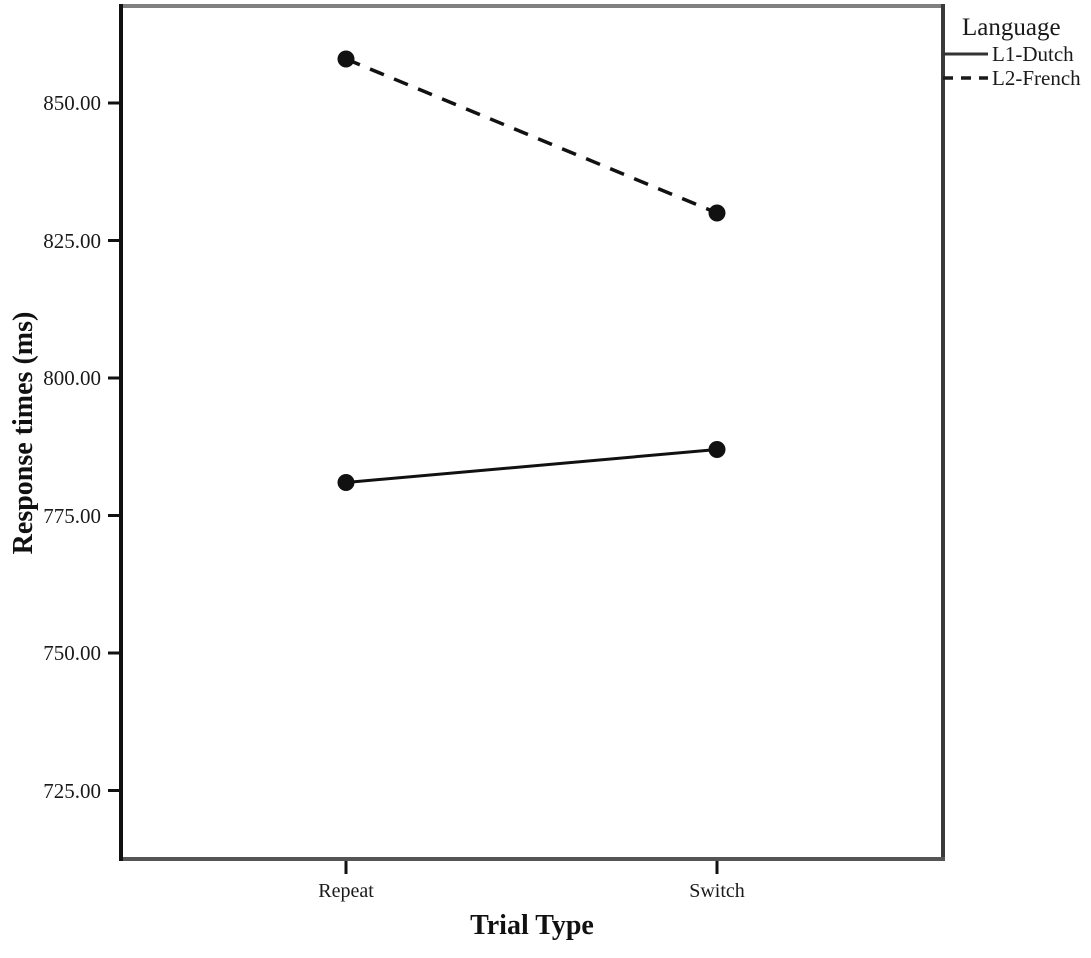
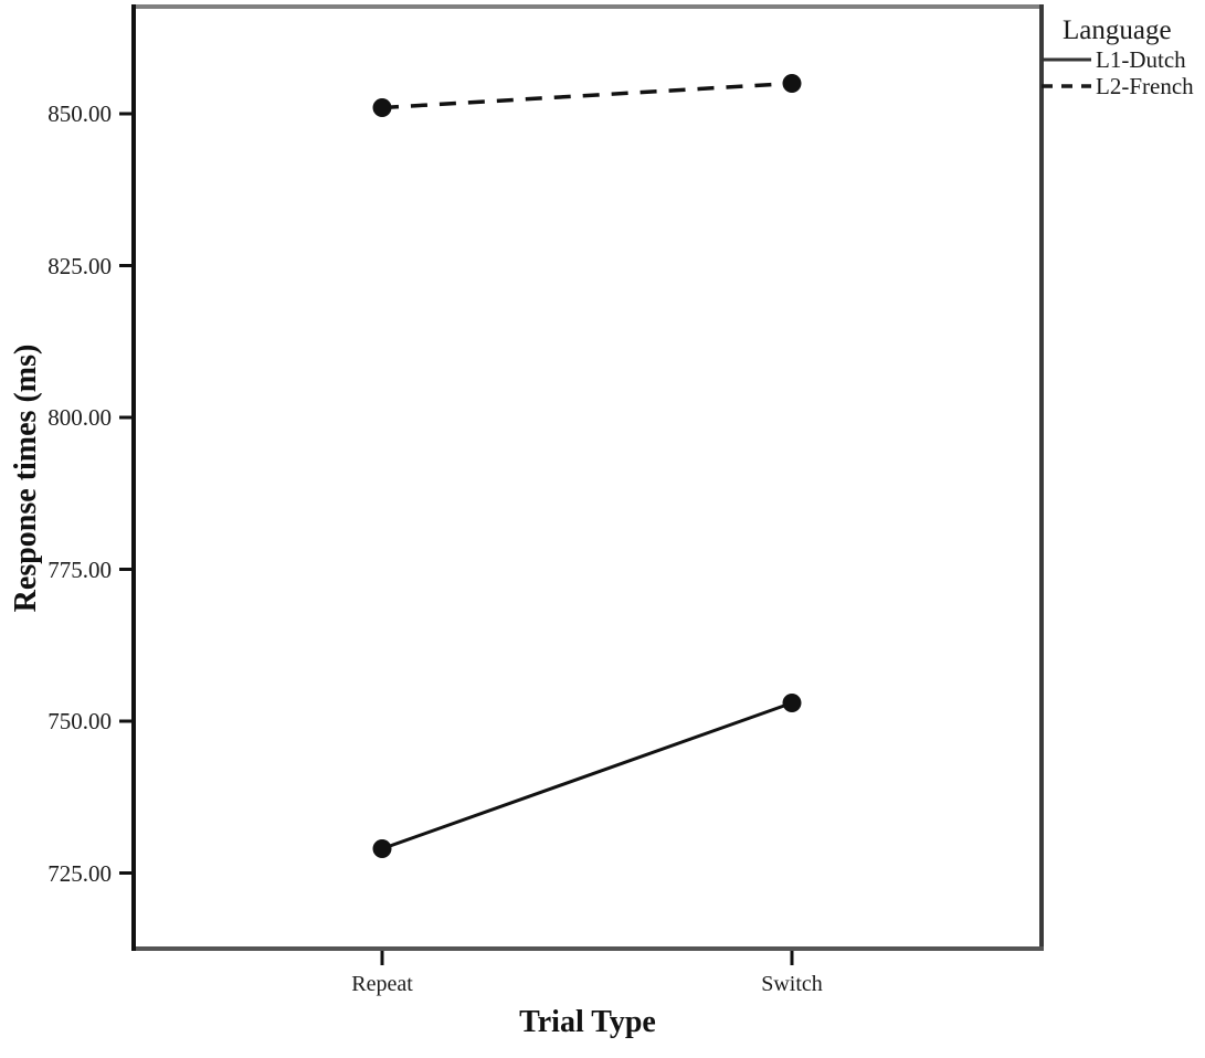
L1-Dutch/Repeat: 781 -> 729
L2-French/Repeat: 858 -> 851
L1-Dutch/Switch: 787 -> 753
L2-French/Switch: 830 -> 855
